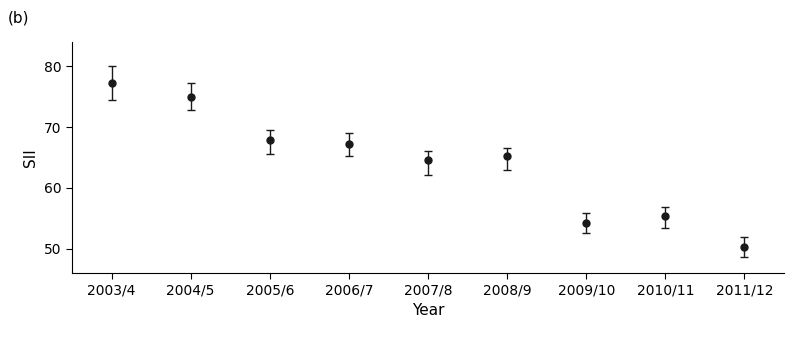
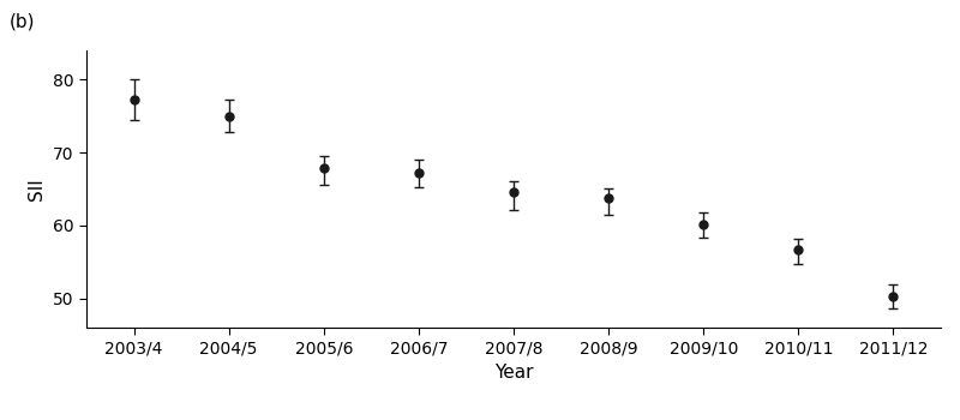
2008/9: 65.2 -> 63.7
2009/10: 54.2 -> 60.1
2010/11: 55.4 -> 56.7
